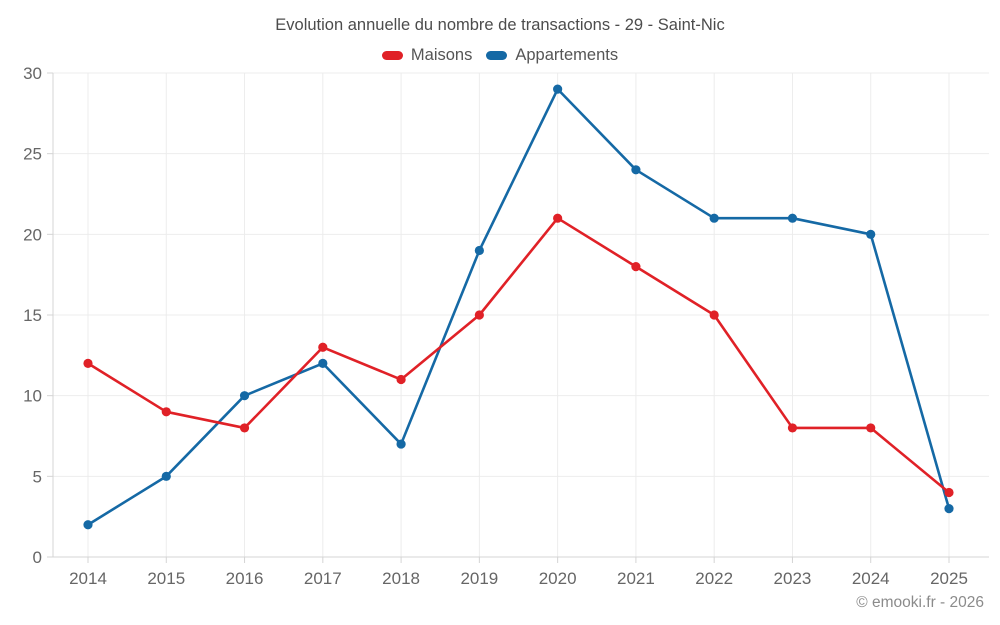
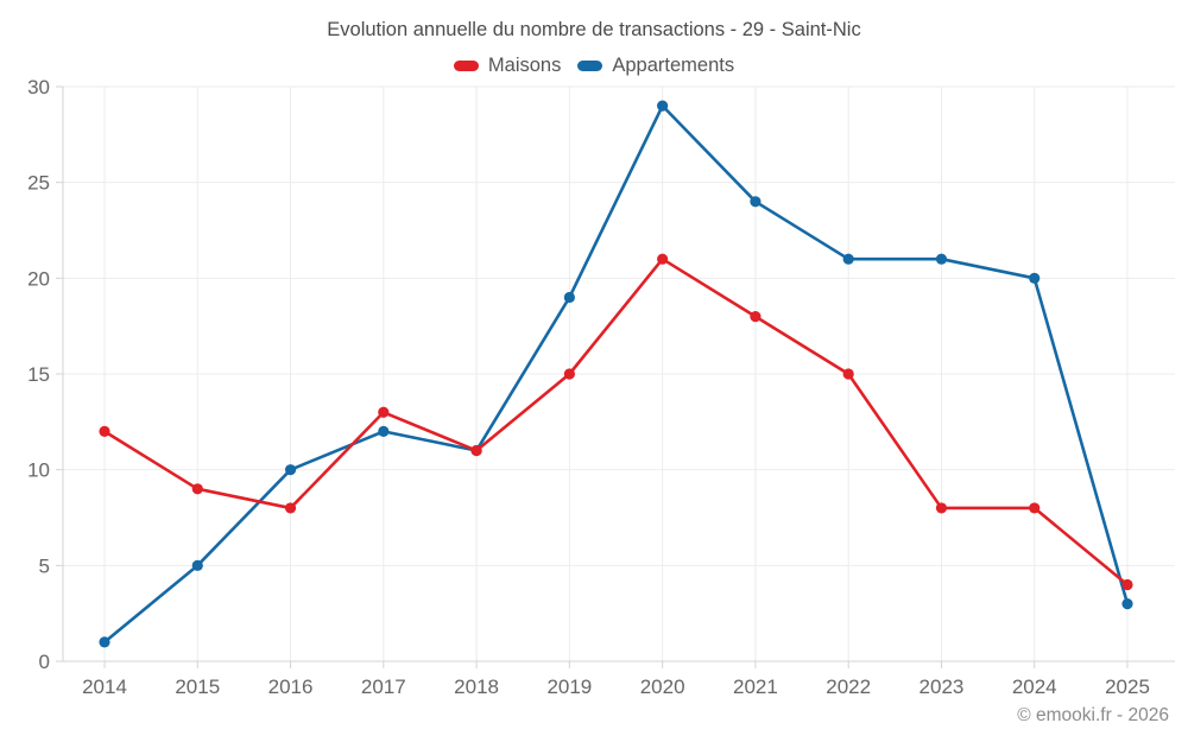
Appartements/2014: 2 -> 1
Appartements/2018: 7 -> 11
